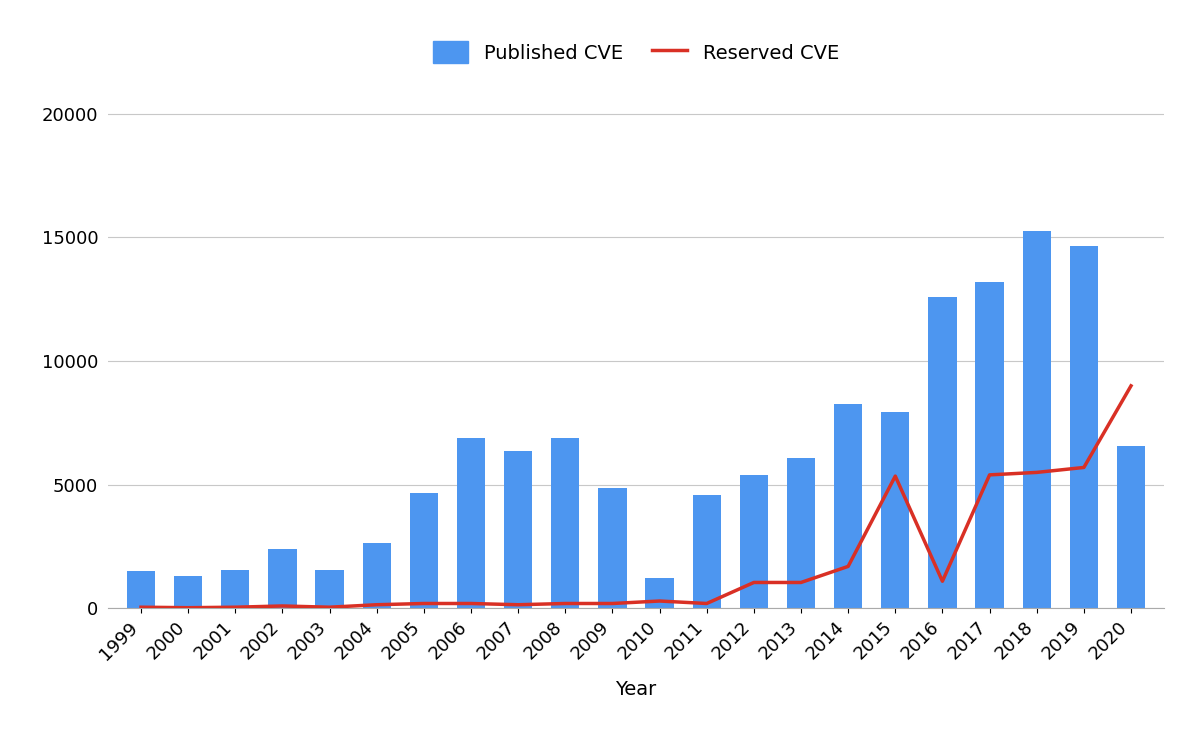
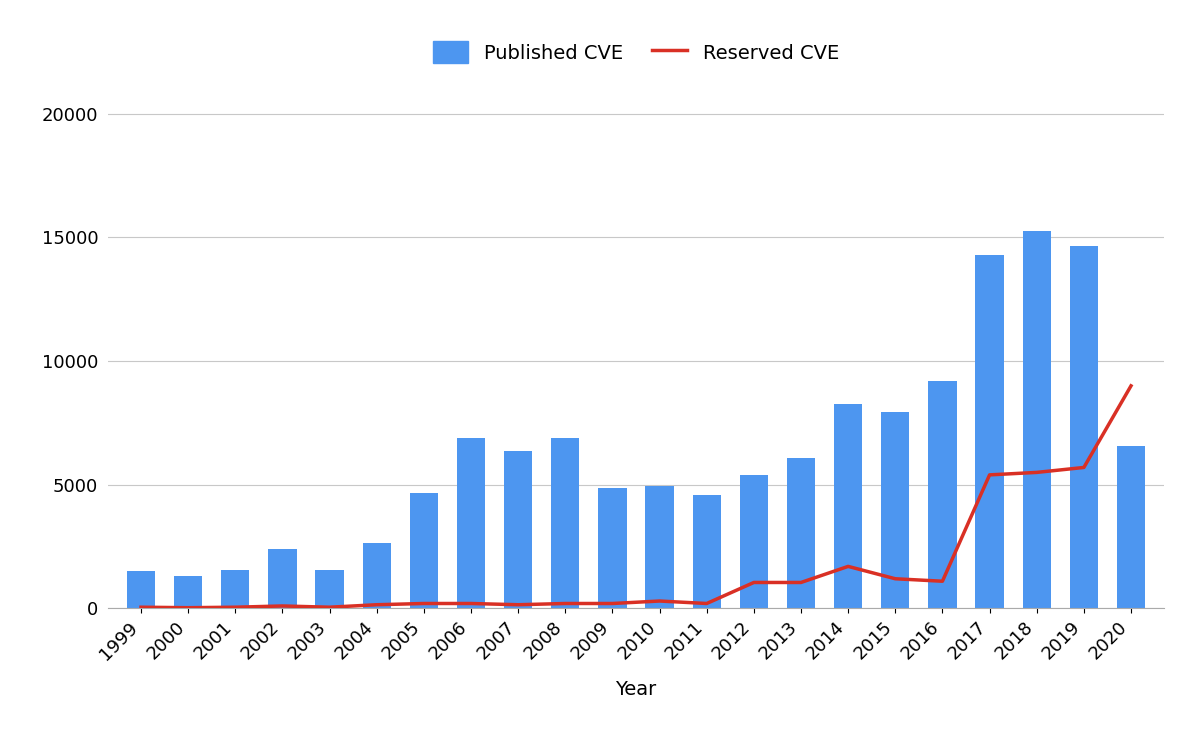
Published CVE/2010: 1250 -> 4950
Reserved CVE/2015: 5350 -> 1200
Published CVE/2016: 12600 -> 9200
Published CVE/2017: 13200 -> 14300
